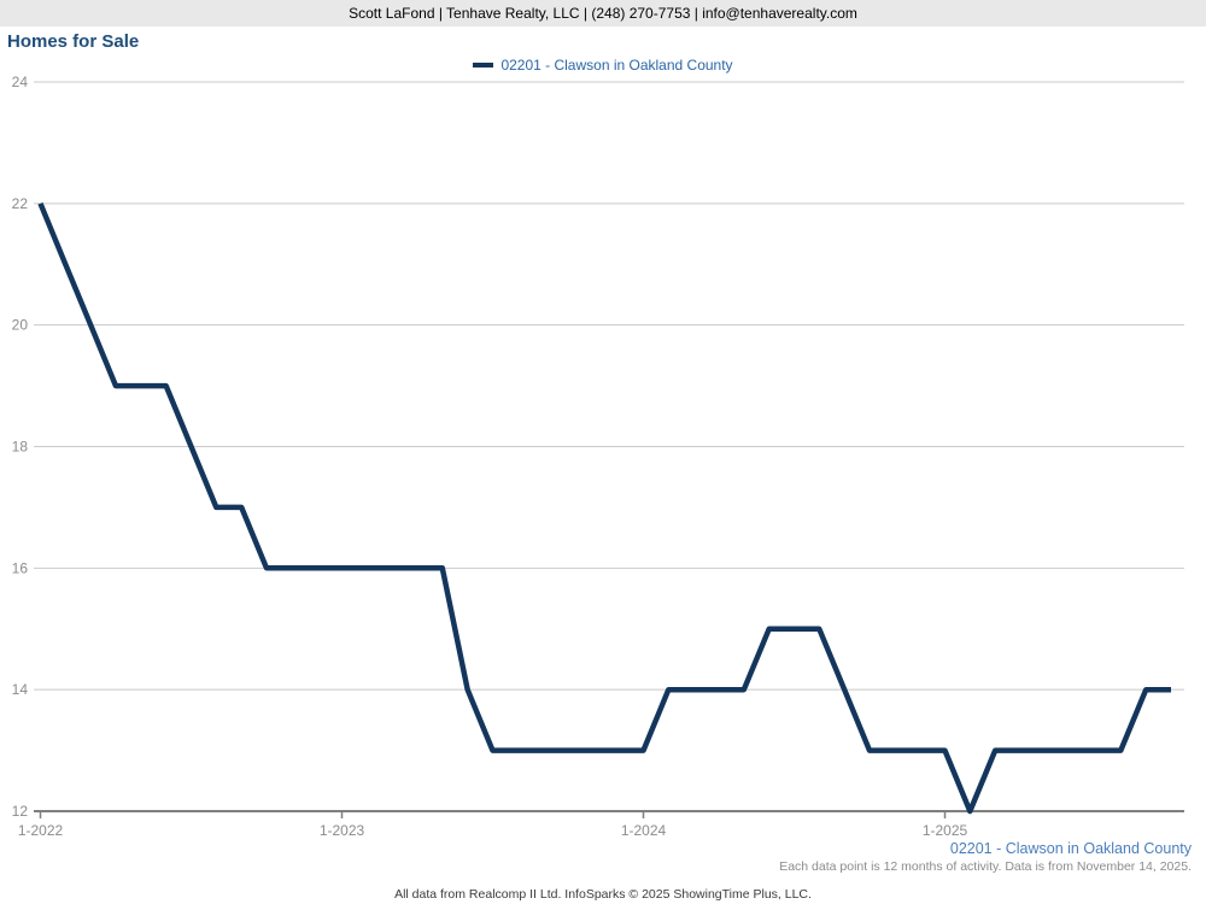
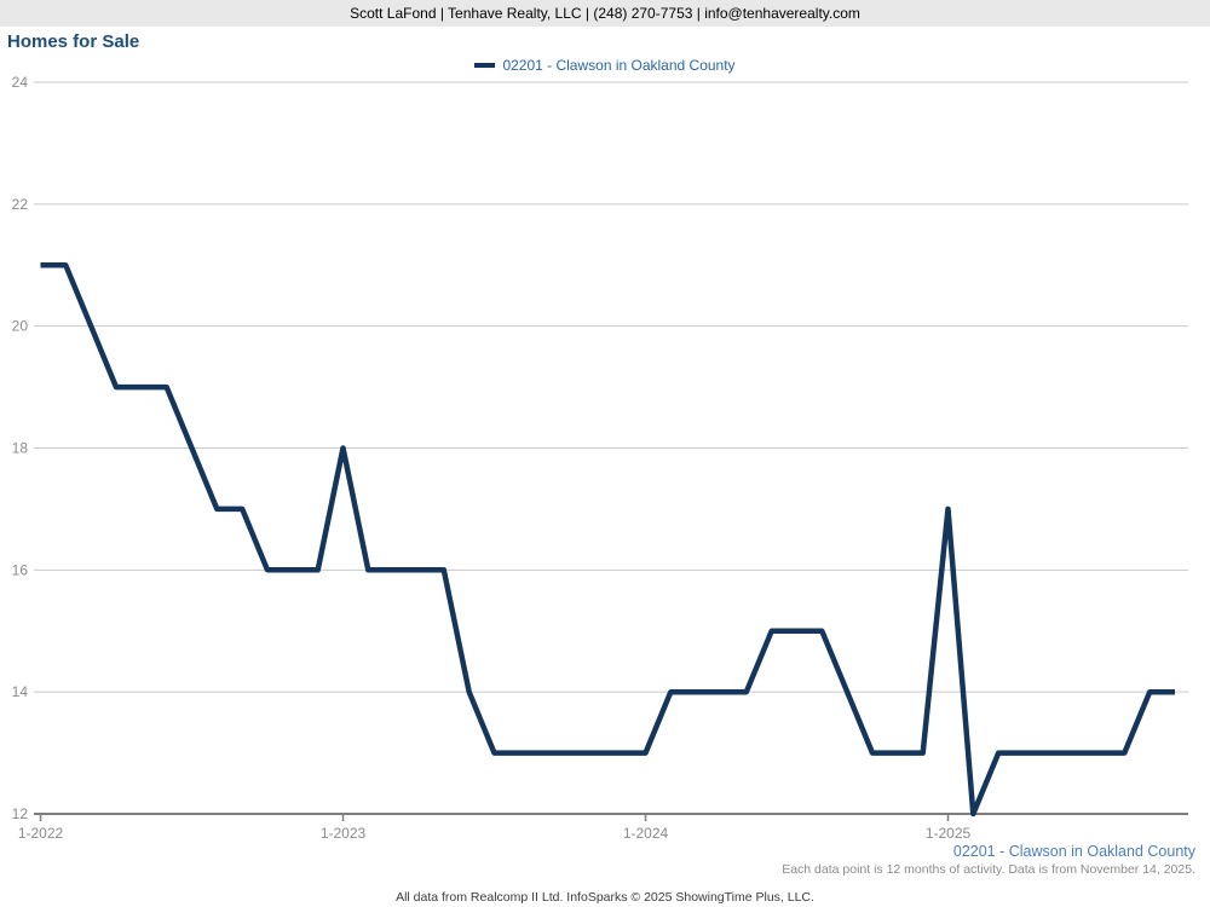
1-2022: 22 -> 21
1-2023: 16 -> 18
1-2025: 13 -> 17
